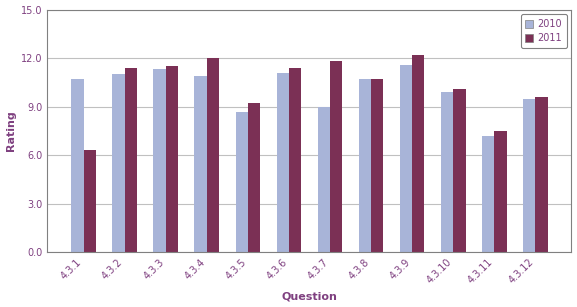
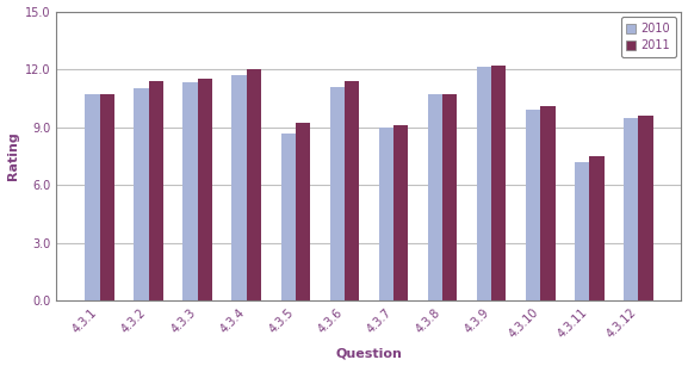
2011/4.3.1: 6.3 -> 10.7
2010/4.3.4: 10.9 -> 11.7
2011/4.3.7: 11.8 -> 9.1
2010/4.3.9: 11.6 -> 12.1
